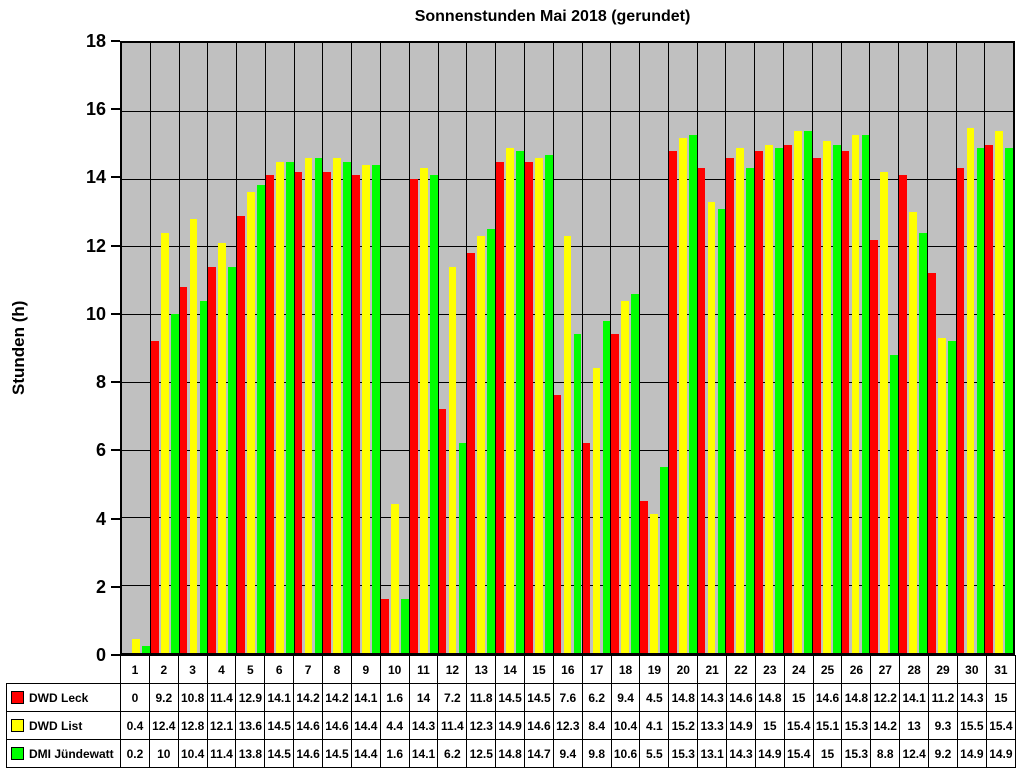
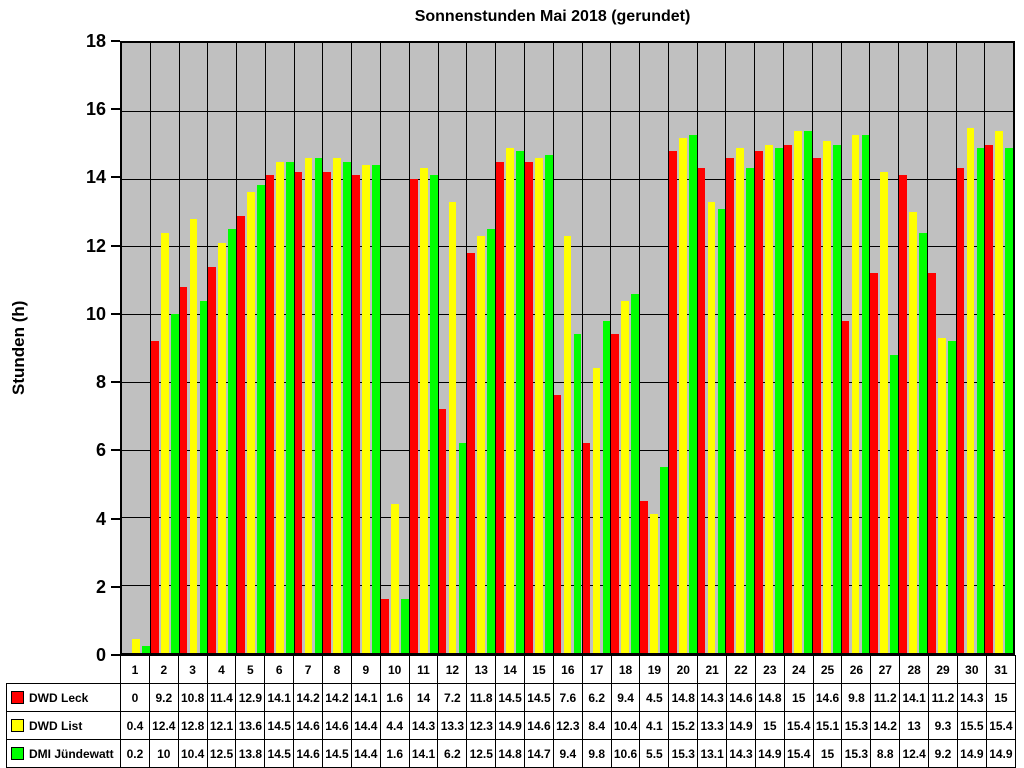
DMI Jündewatt/4: 11.4 -> 12.5
DWD List/12: 11.4 -> 13.3
DWD Leck/26: 14.8 -> 9.8
DWD Leck/27: 12.2 -> 11.2
